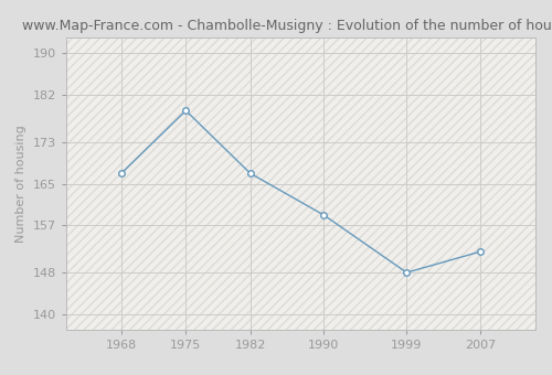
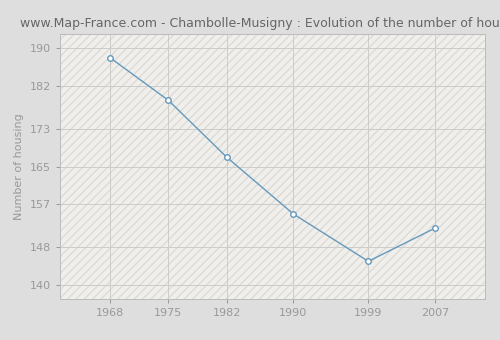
1968: 167 -> 188
1990: 159 -> 155
1999: 148 -> 145
